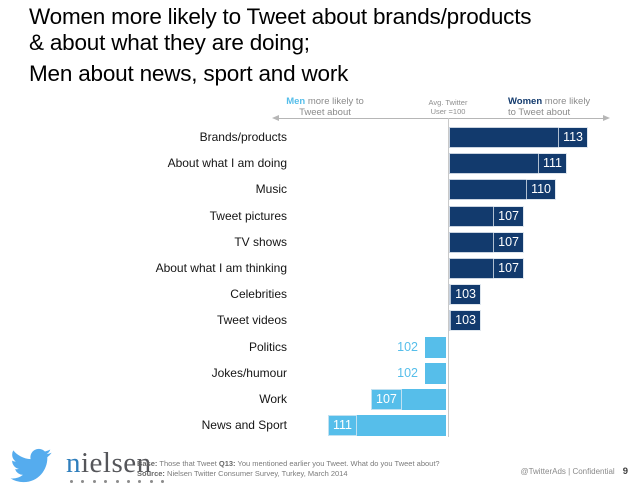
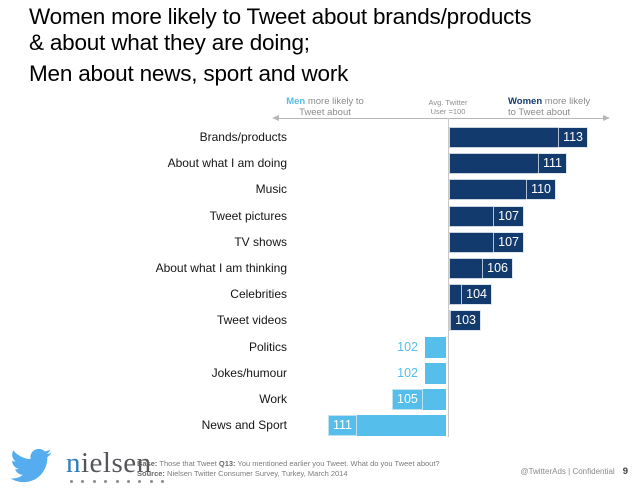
About what I am thinking: 107 -> 106
Celebrities: 103 -> 104
Work: 107 -> 105
